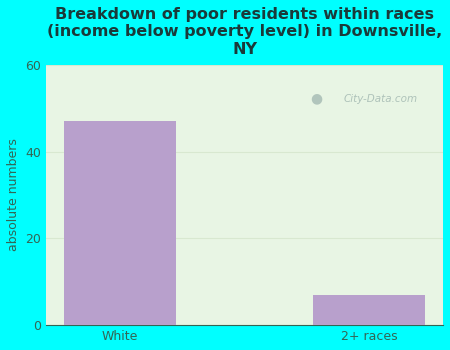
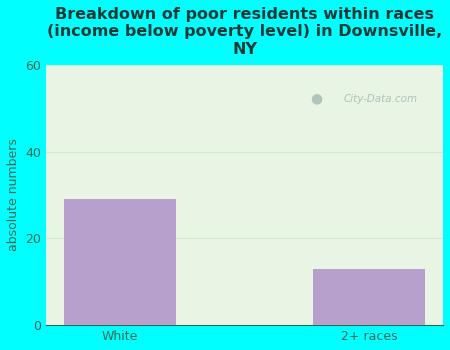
White: 47 -> 29
2+ races: 7 -> 13
